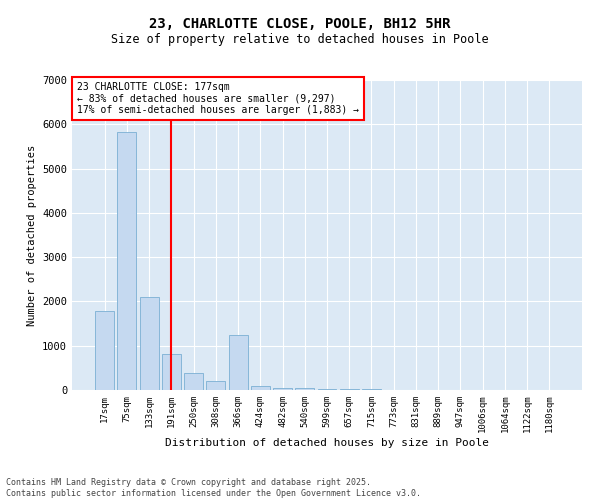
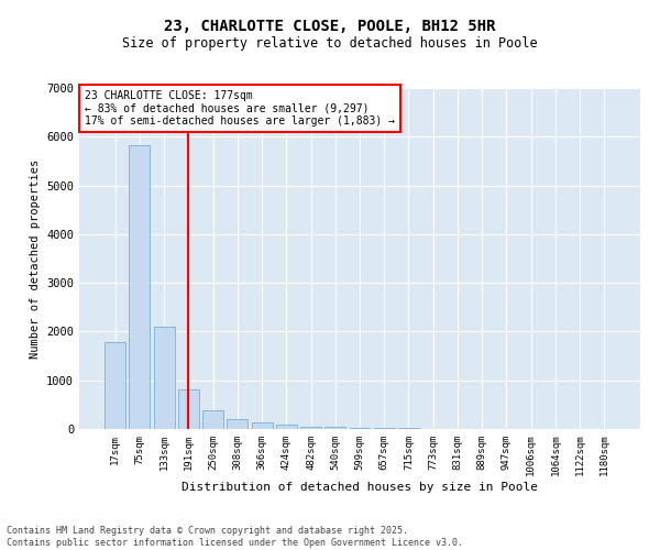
366sqm: 1250 -> 130
